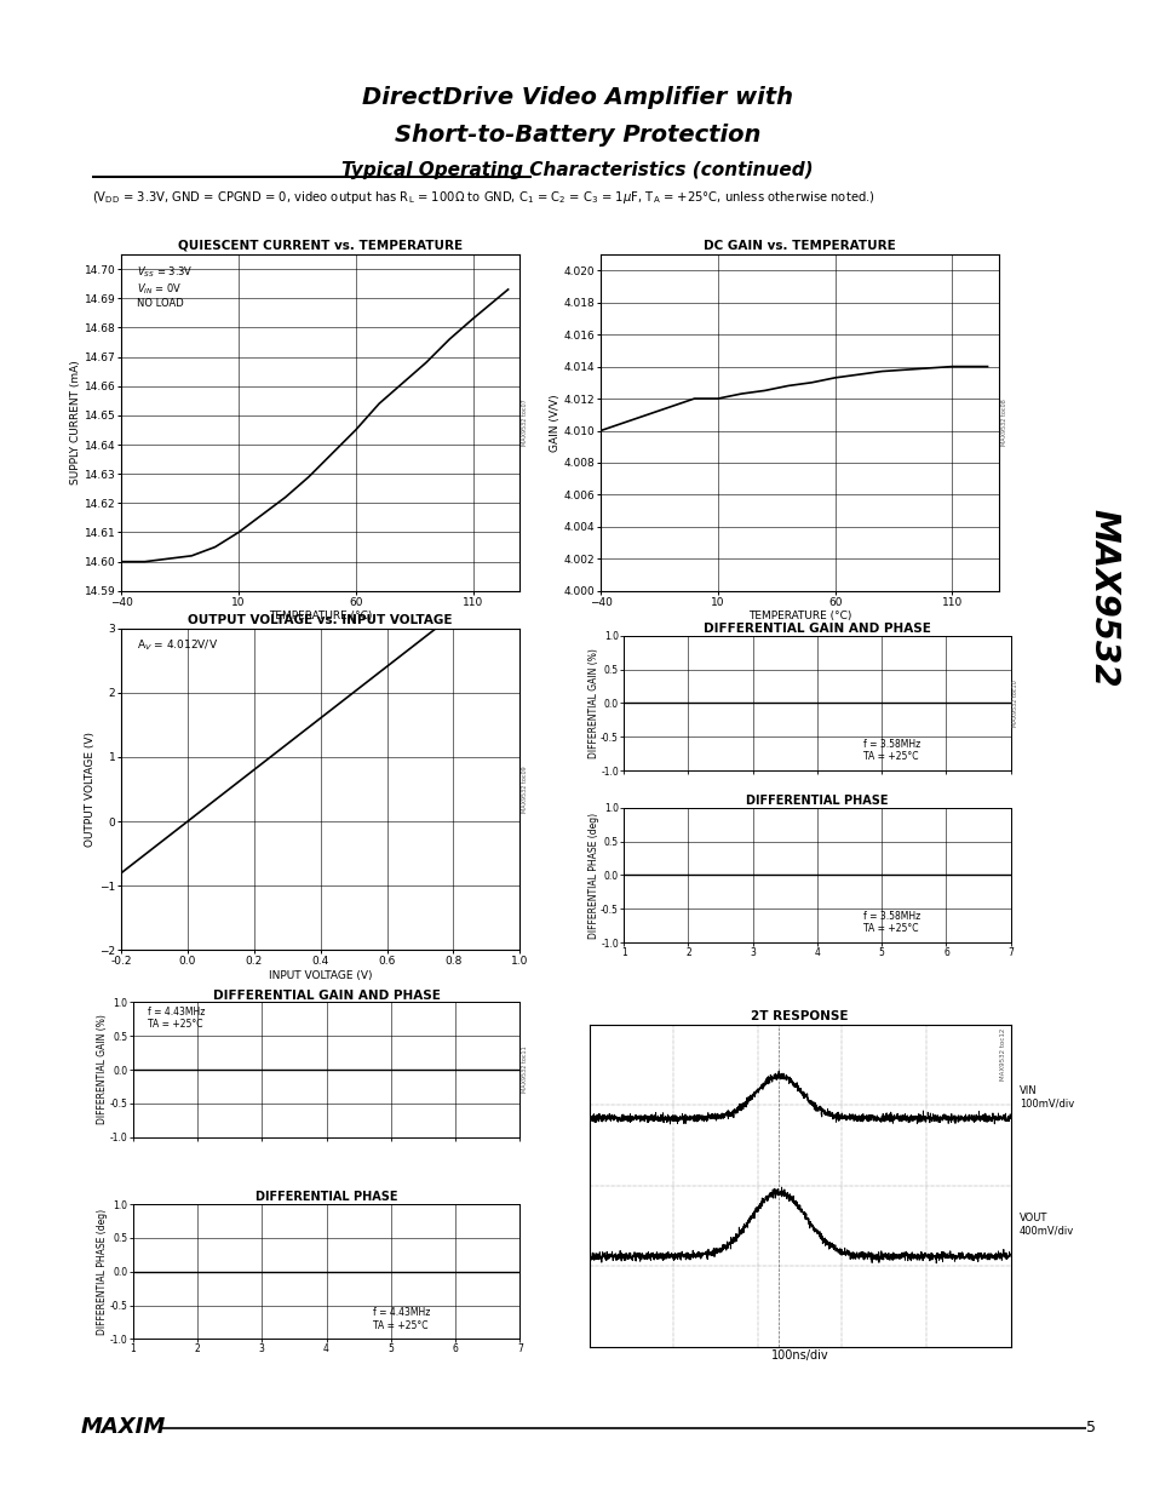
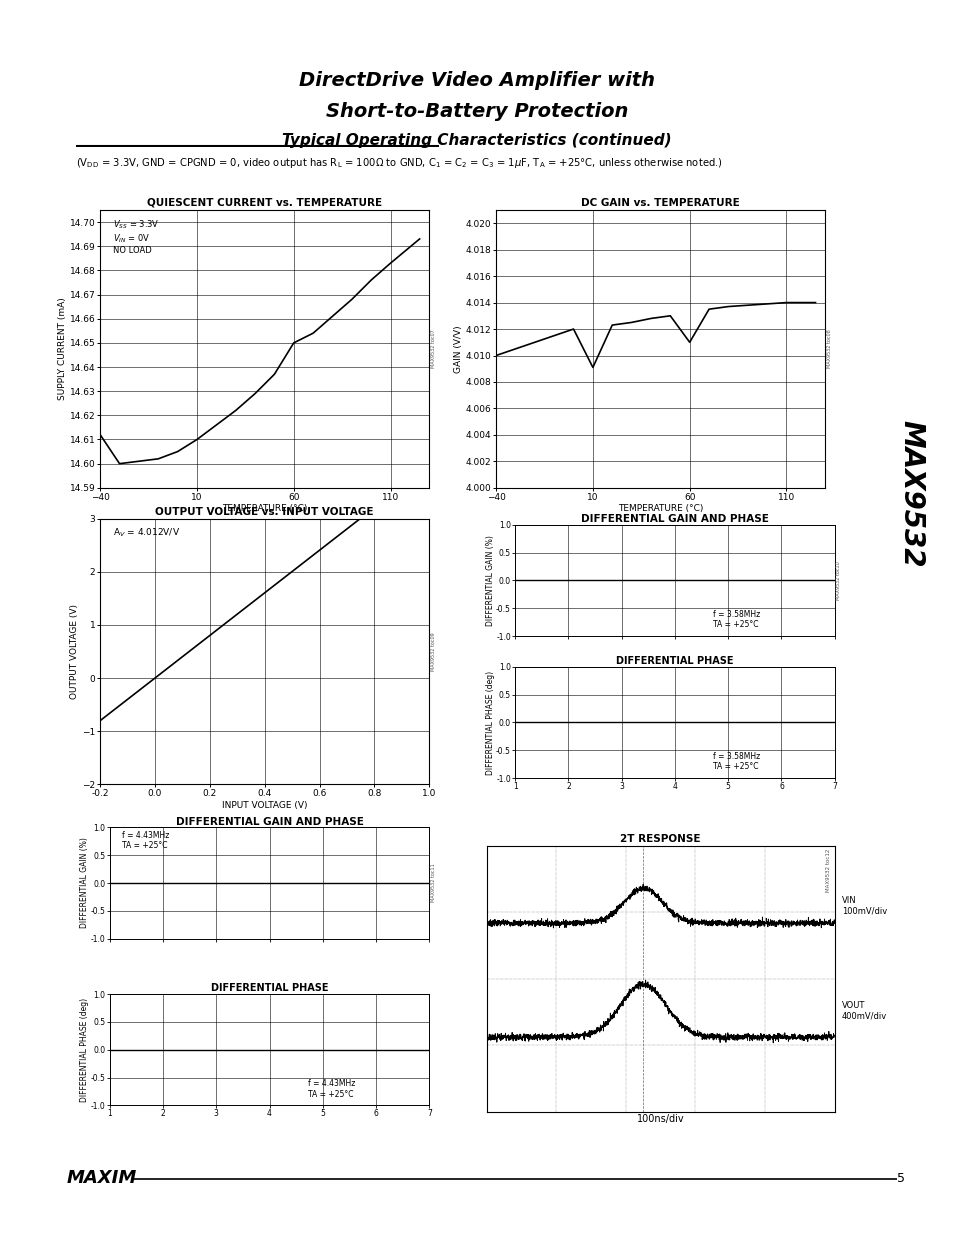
QUIESCENT CURRENT vs. TEMPERATURE/−40: 14.600 -> 14.612
QUIESCENT CURRENT vs. TEMPERATURE/60: 14.645 -> 14.650
DC GAIN vs. TEMPERATURE/10: 4.0120 -> 4.0091
DC GAIN vs. TEMPERATURE/60: 4.0133 -> 4.0110
